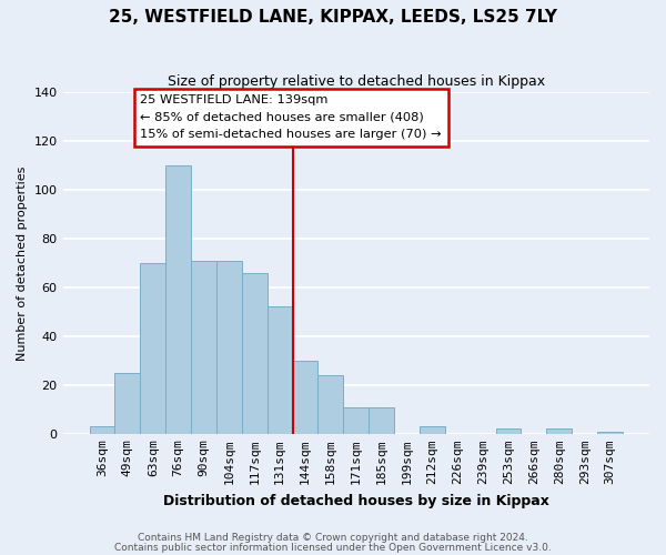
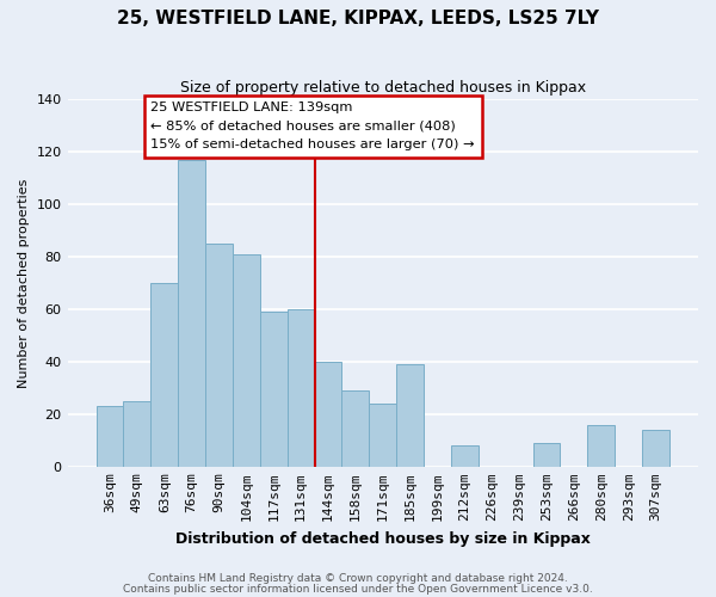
36sqm: 3 -> 23
76sqm: 110 -> 117
90sqm: 71 -> 85
104sqm: 71 -> 81
117sqm: 66 -> 59
131sqm: 52 -> 60
144sqm: 30 -> 40
158sqm: 24 -> 29
171sqm: 11 -> 24
185sqm: 11 -> 39
212sqm: 3 -> 8
253sqm: 2 -> 9
280sqm: 2 -> 16
307sqm: 1 -> 14
